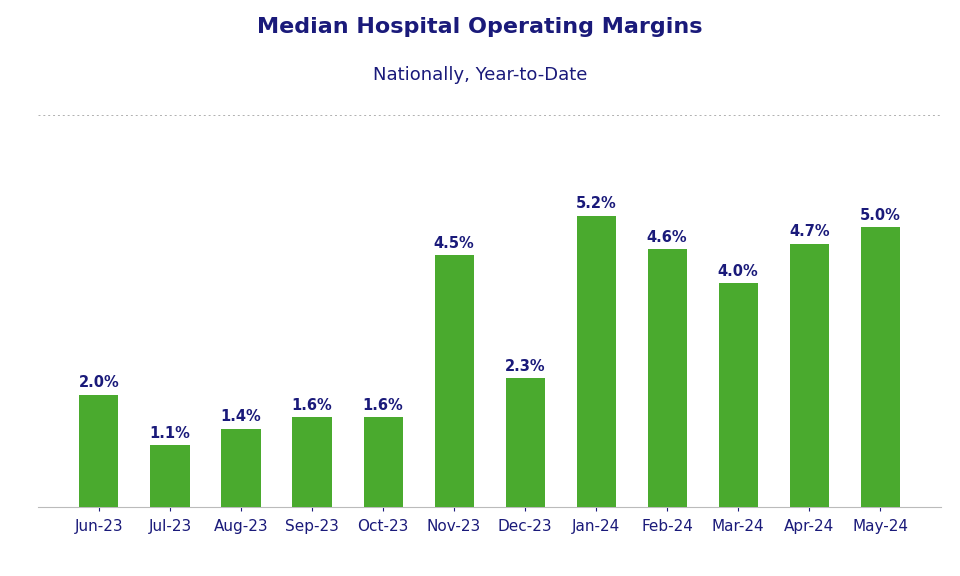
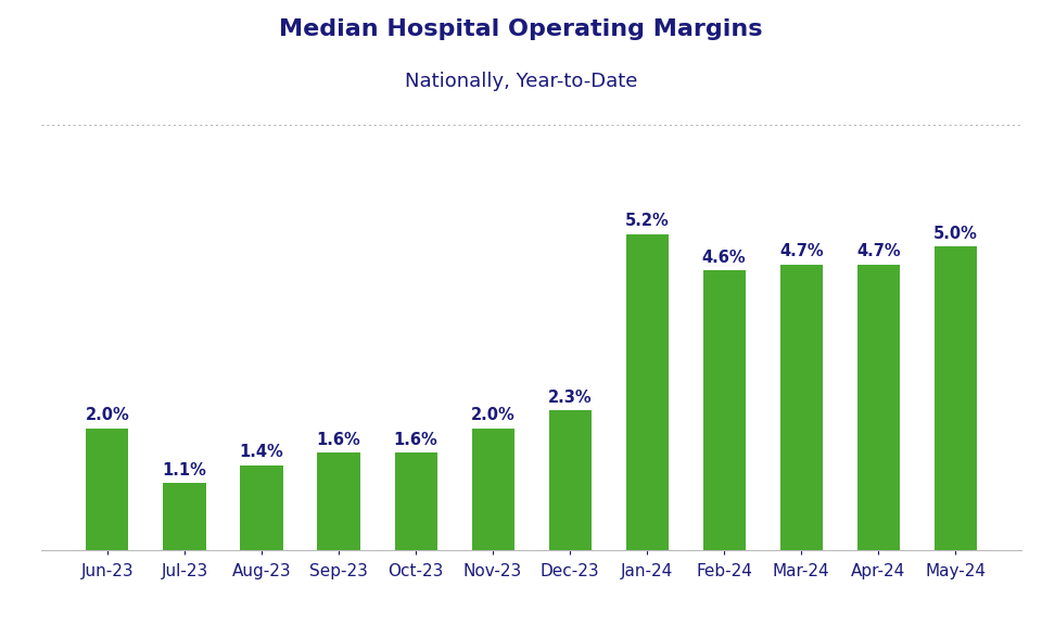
Nov-23: 4.5% -> 2.0%
Mar-24: 4.0% -> 4.7%
